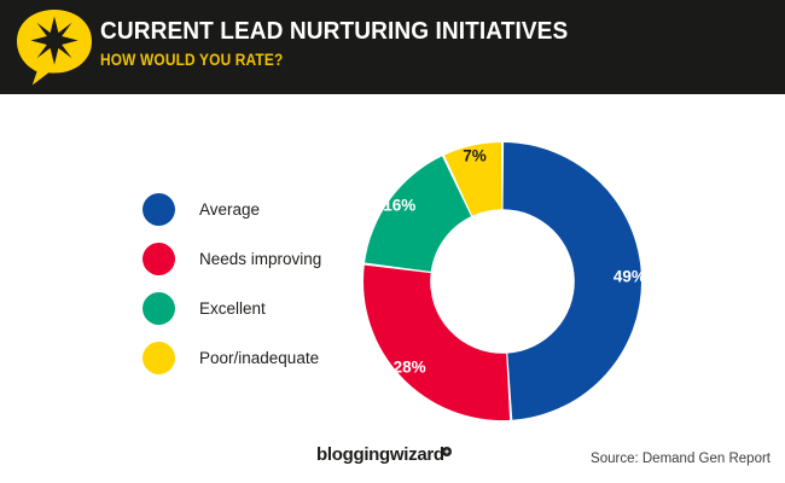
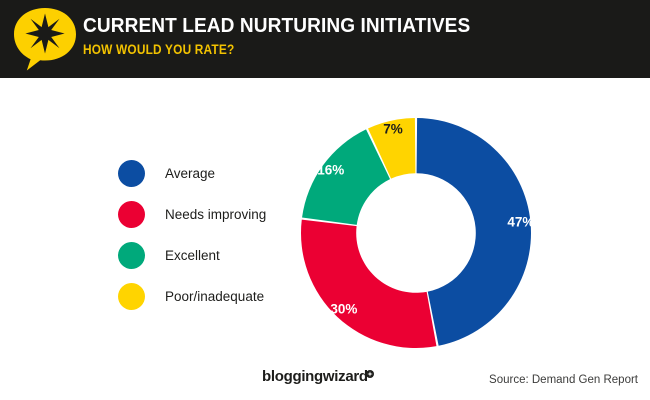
Average: 49% -> 47%
Needs improving: 28% -> 30%
